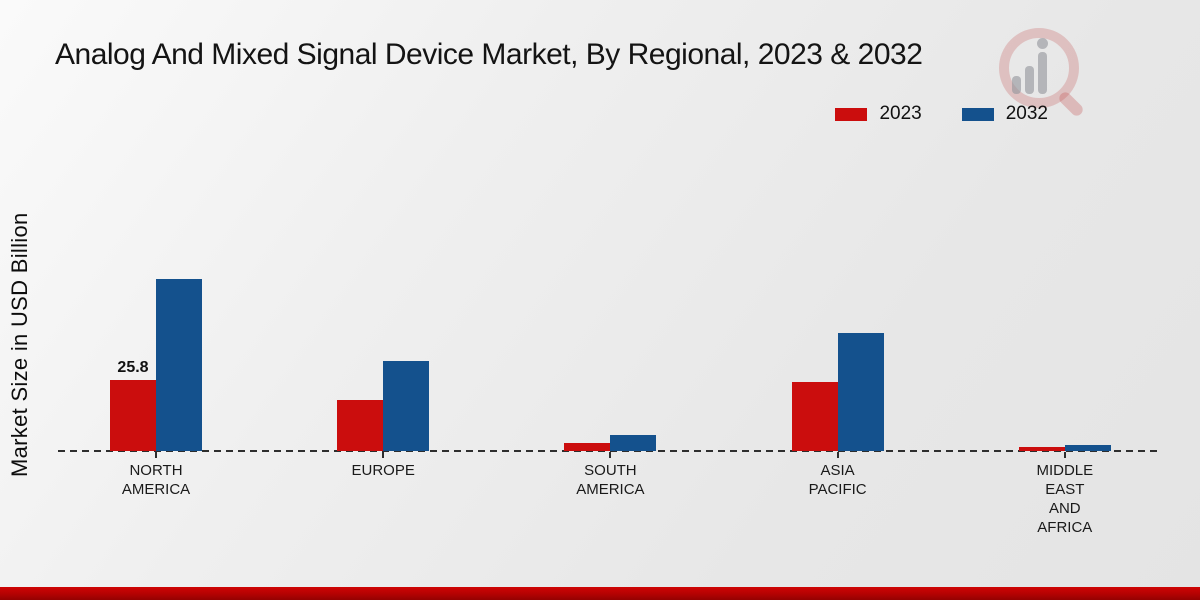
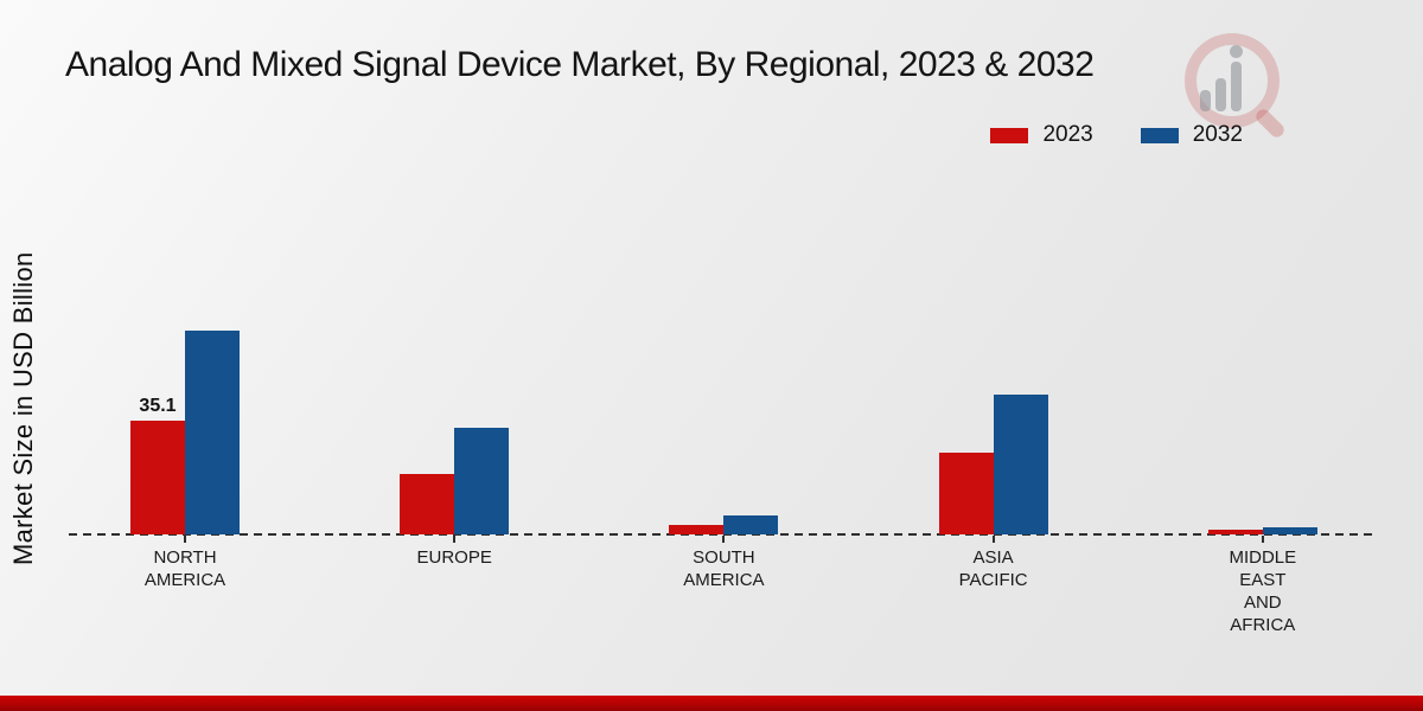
2023/NORTH AMERICA: 25.8 -> 35.1
